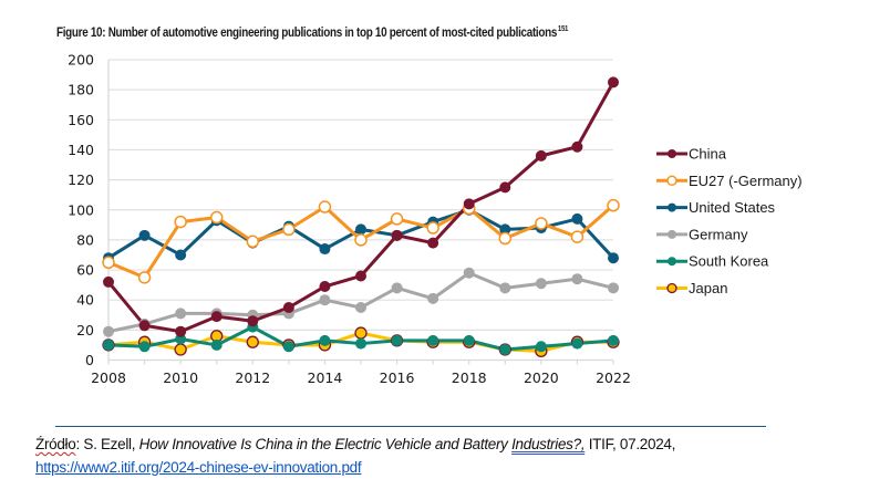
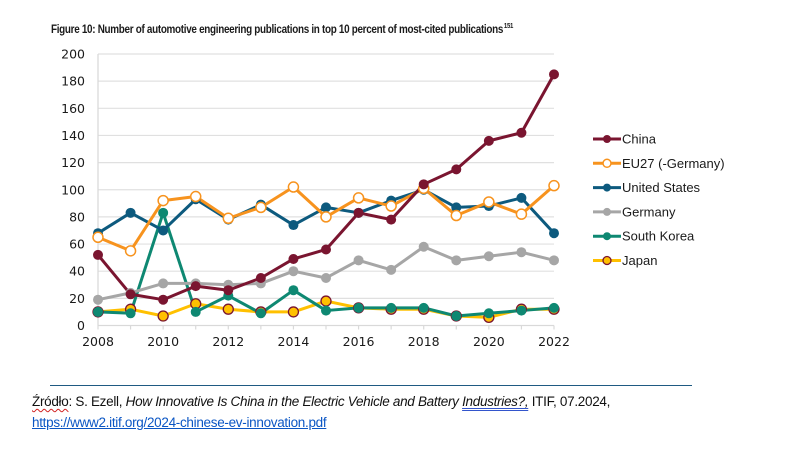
South Korea/2010: 14 -> 83
South Korea/2014: 13 -> 26
